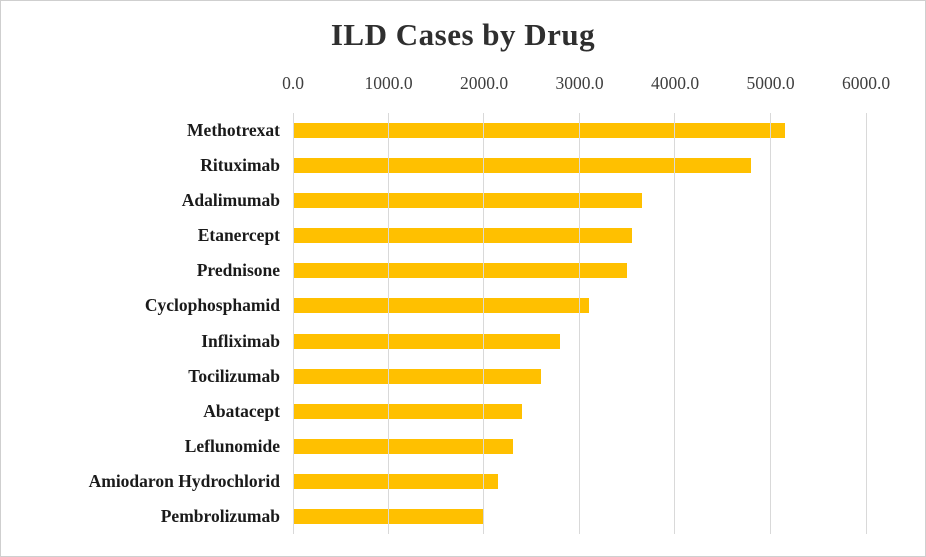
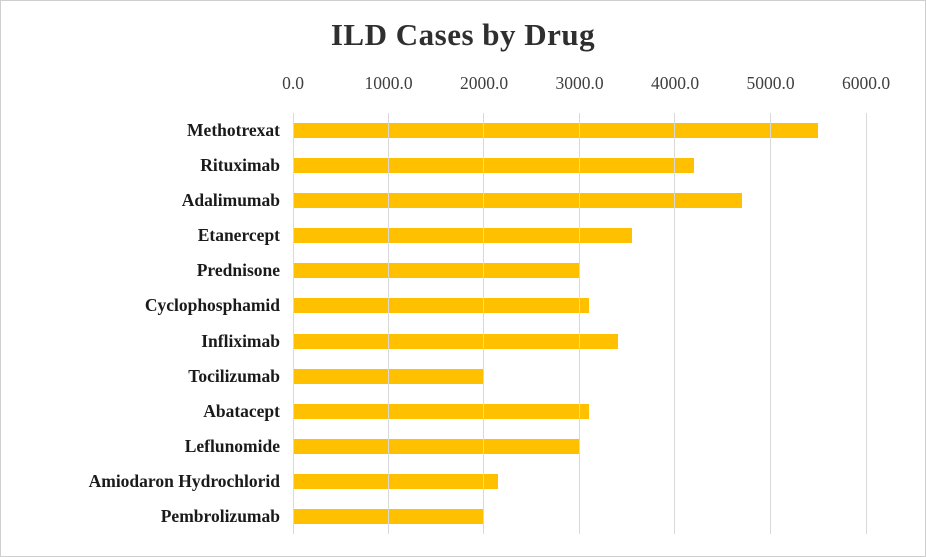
Methotrexat: 5200 -> 5500
Rituximab: 4800 -> 4200
Adalimumab: 3600 -> 4700
Prednisone: 3500 -> 3000
Infliximab: 2800 -> 3400
Tocilizumab: 2600 -> 2000
Abatacept: 2400 -> 3100
Leflunomide: 2300 -> 3000
